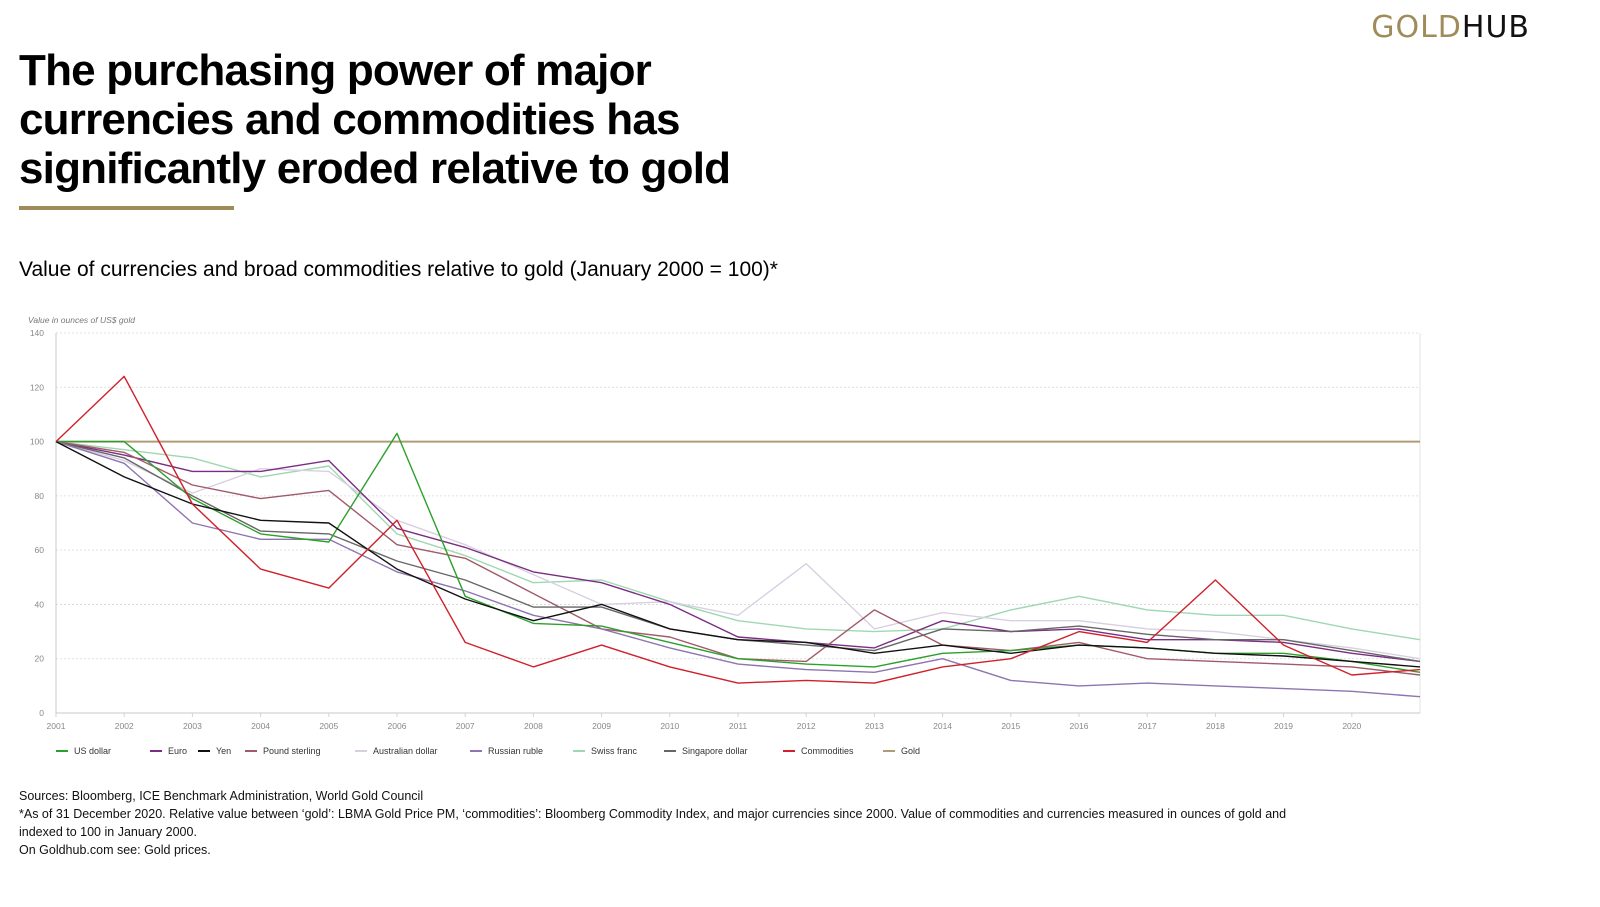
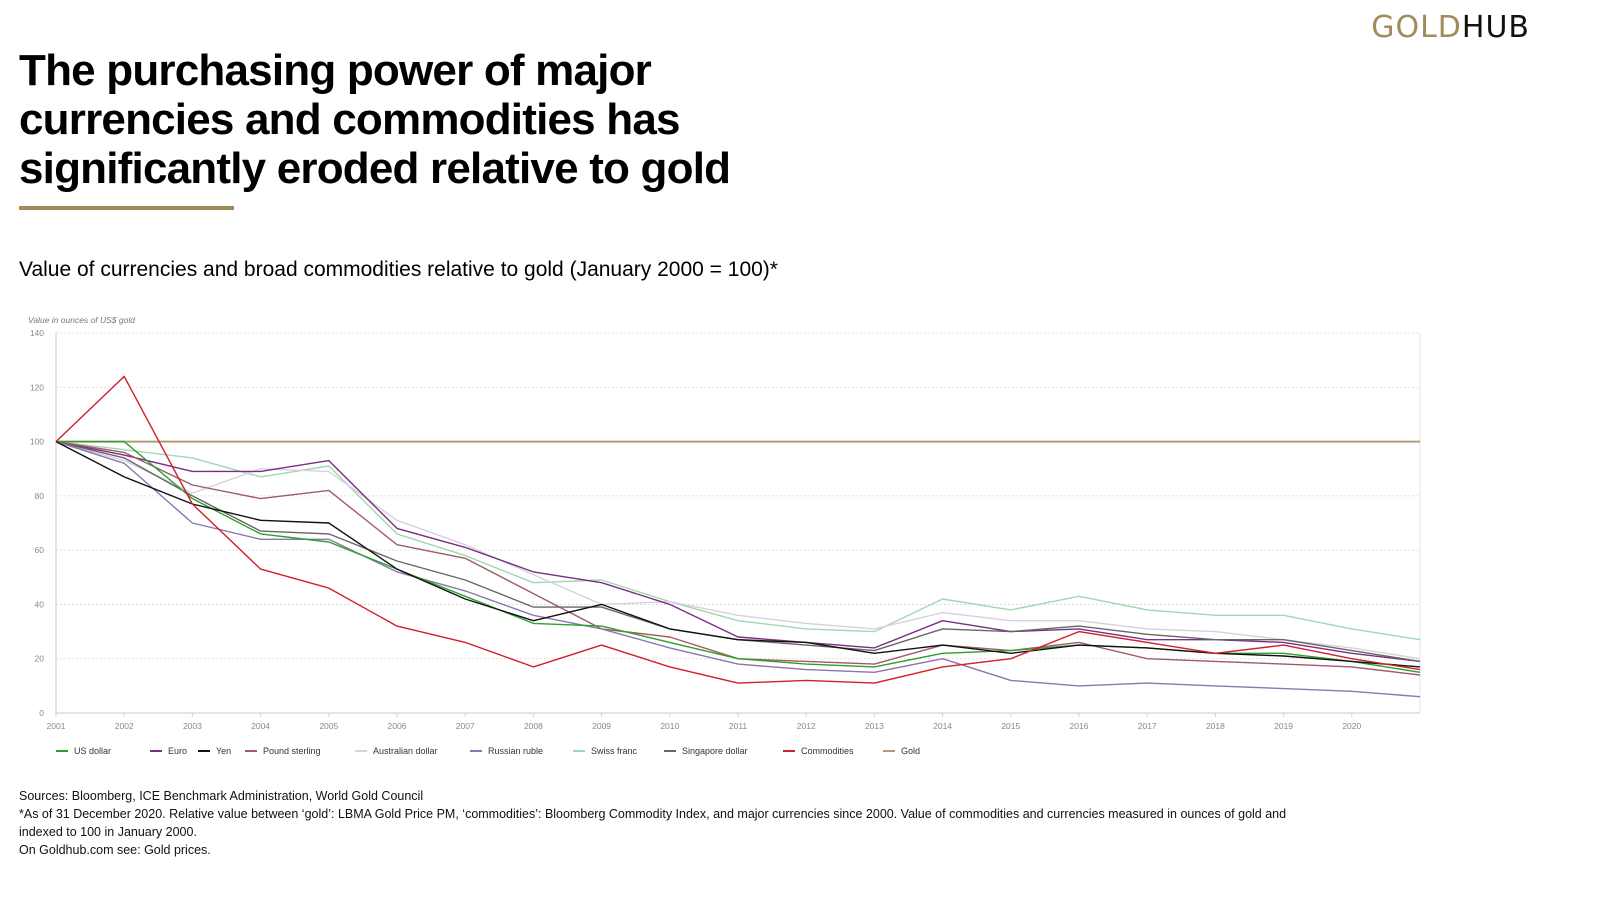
US dollar/2006: 103 -> 53
Commodities/2006: 71 -> 32
Australian dollar/2012: 55 -> 33
Pound sterling/2013: 38 -> 18
Swiss franc/2014: 31 -> 42
Commodities/2018: 49 -> 22
Commodities/2020: 14 -> 20
